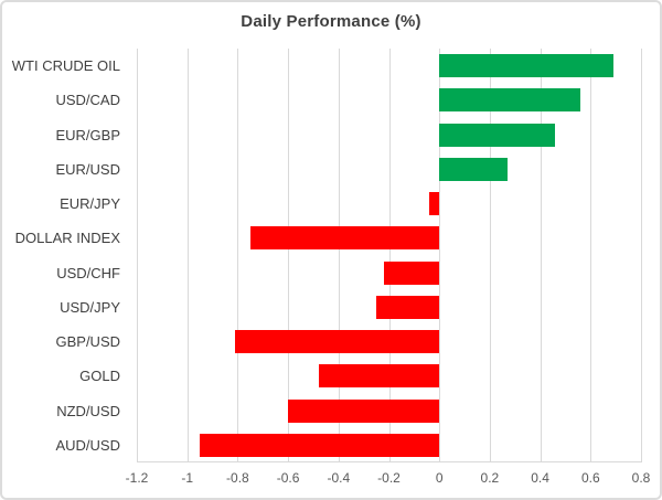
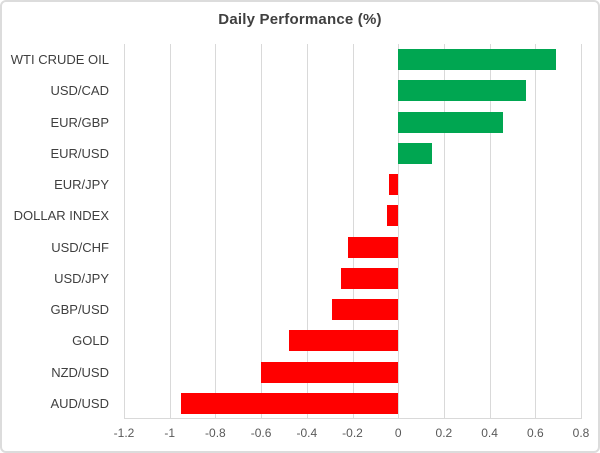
EUR/USD: 0.27 -> 0.15
DOLLAR INDEX: -0.75 -> -0.05
GBP/USD: -0.81 -> -0.29
